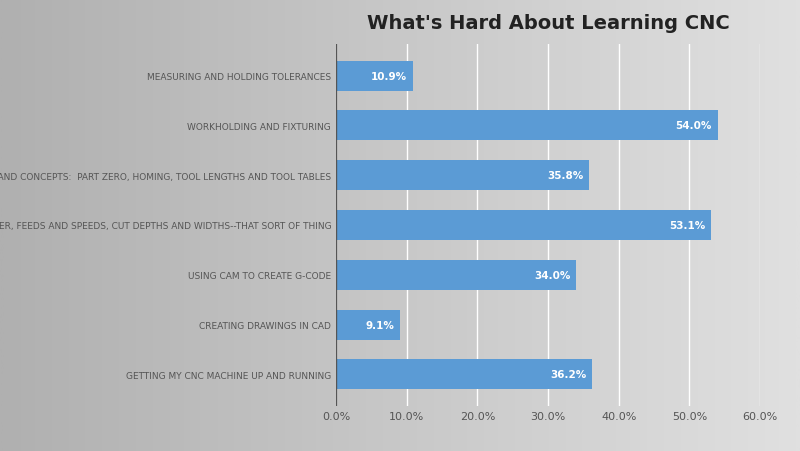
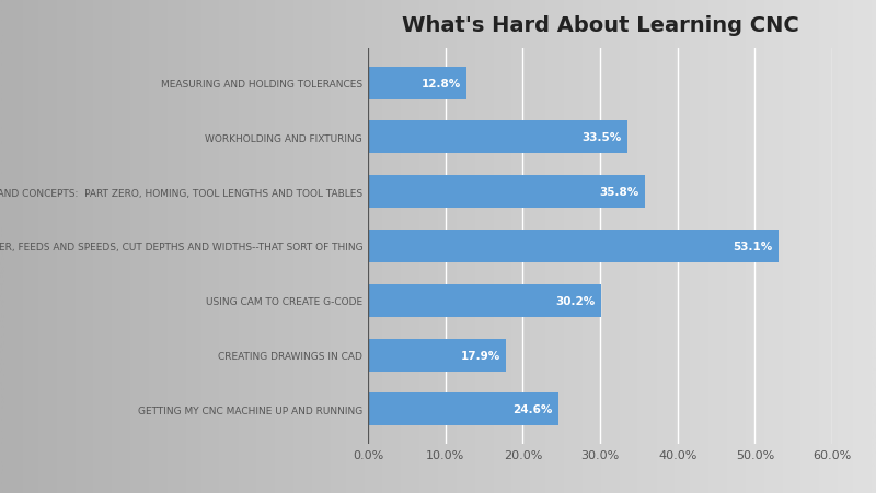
MEASURING AND HOLDING TOLERANCES: 10.9% -> 12.8%
WORKHOLDING AND FIXTURING: 54.0% -> 33.5%
USING CAM TO CREATE G-CODE: 34.0% -> 30.2%
CREATING DRAWINGS IN CAD: 9.1% -> 17.9%
GETTING MY CNC MACHINE UP AND RUNNING: 36.2% -> 24.6%
